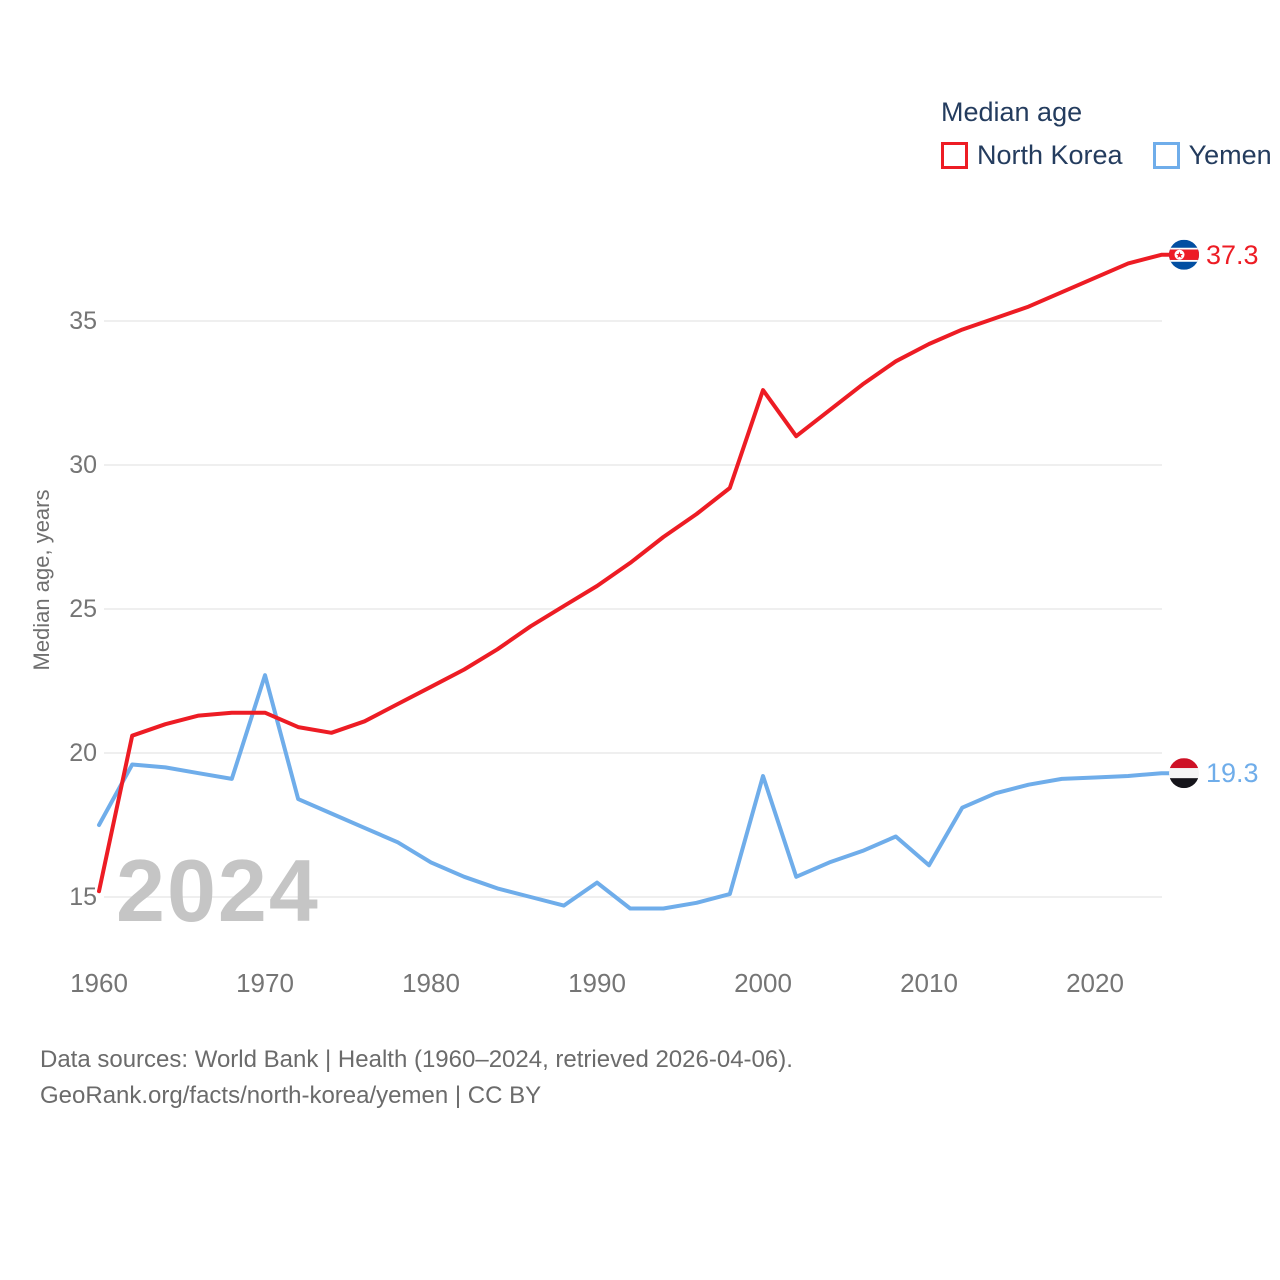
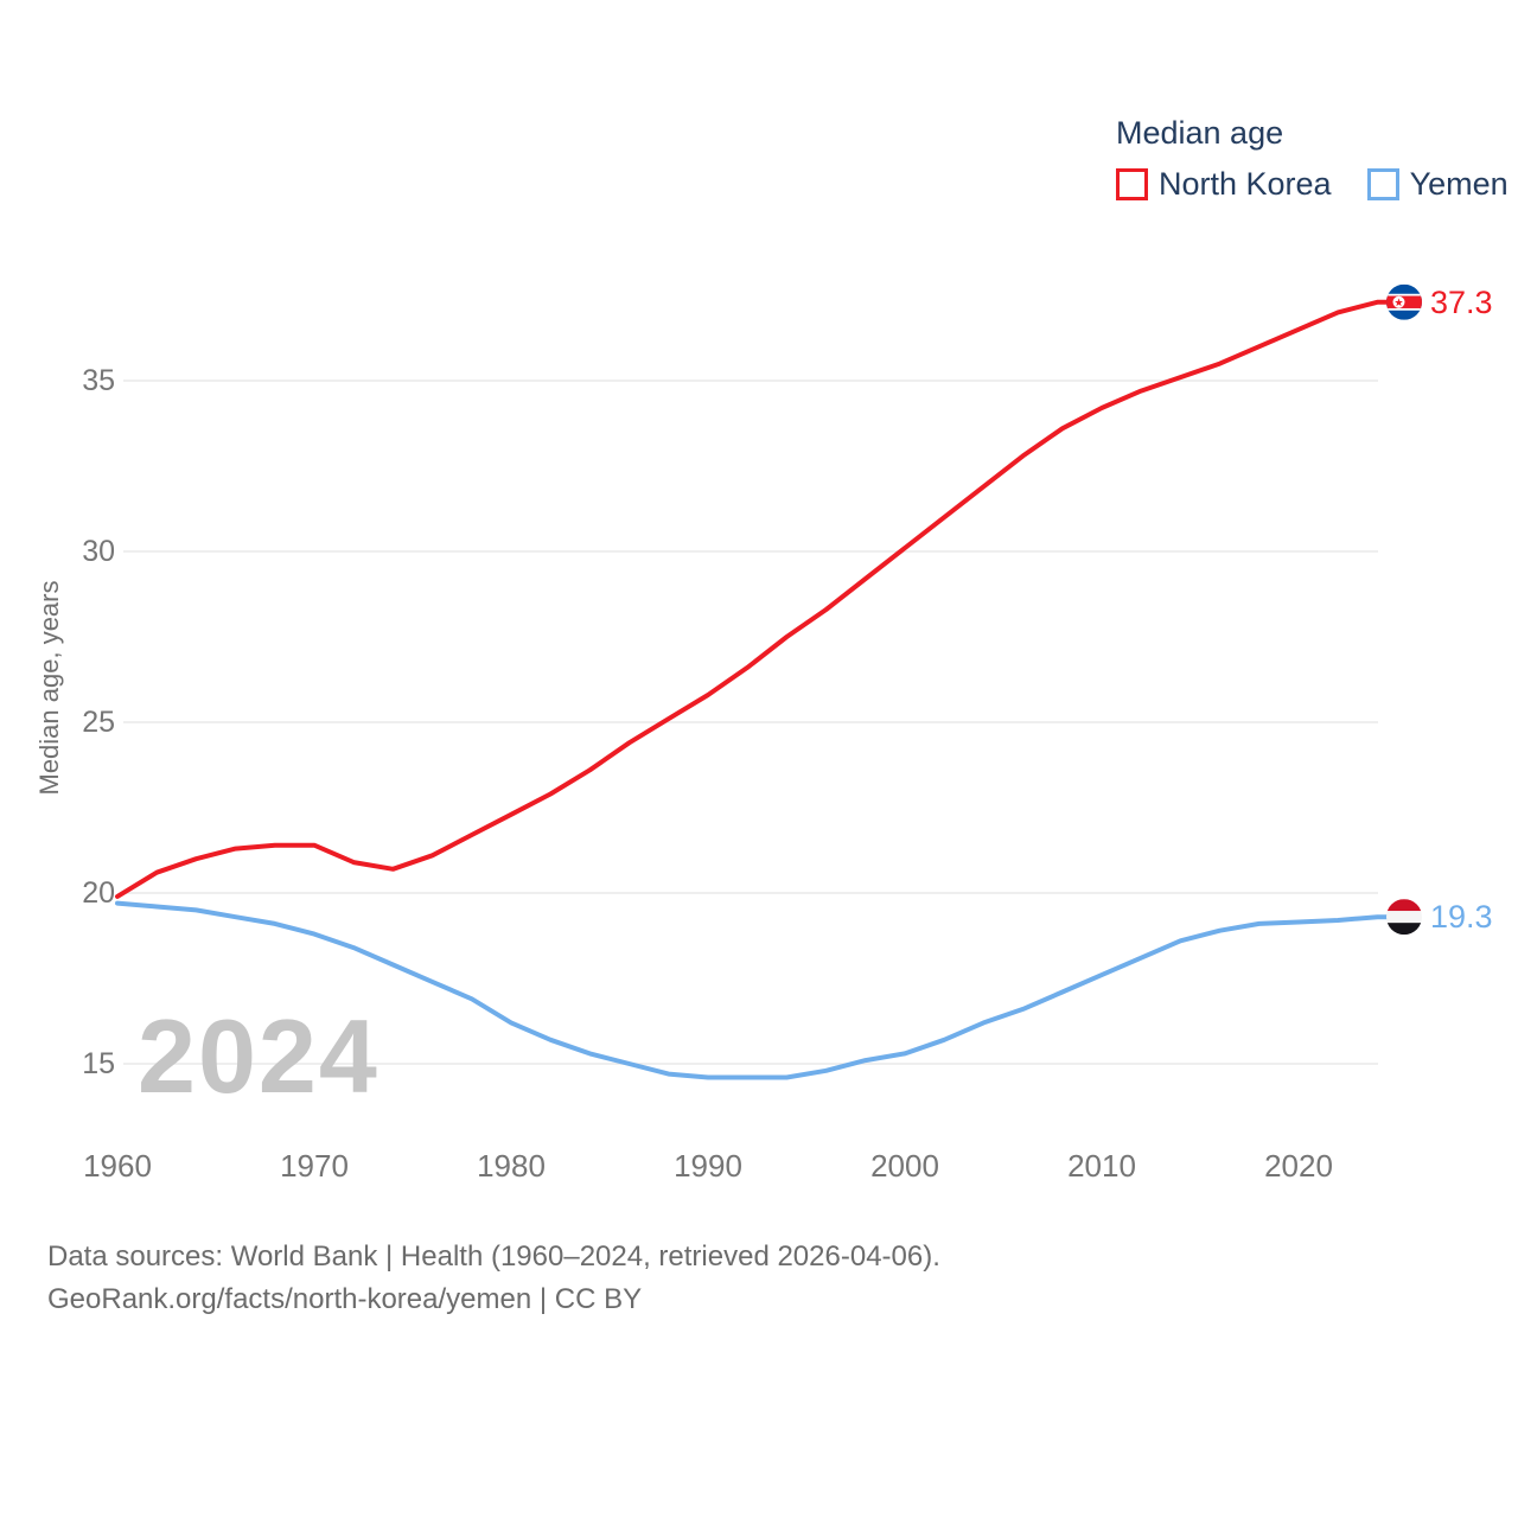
North Korea/1960: 15.2 -> 19.9
Yemen/1960: 17.5 -> 19.7
Yemen/1970: 22.7 -> 18.8
Yemen/1990: 15.5 -> 14.6
North Korea/2000: 32.6 -> 30.1
Yemen/2000: 19.2 -> 15.3
Yemen/2010: 16.1 -> 17.6
